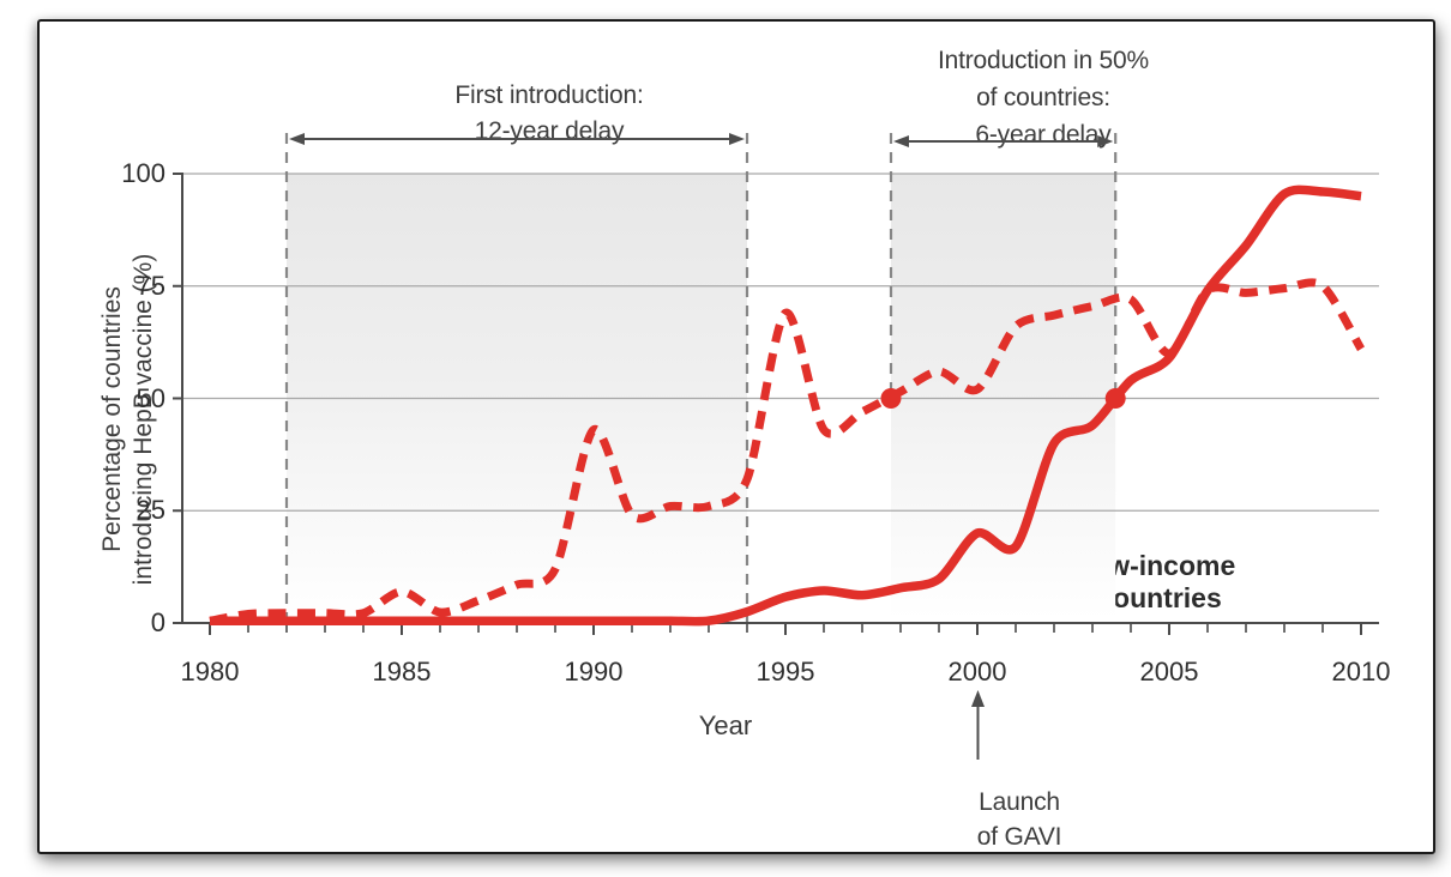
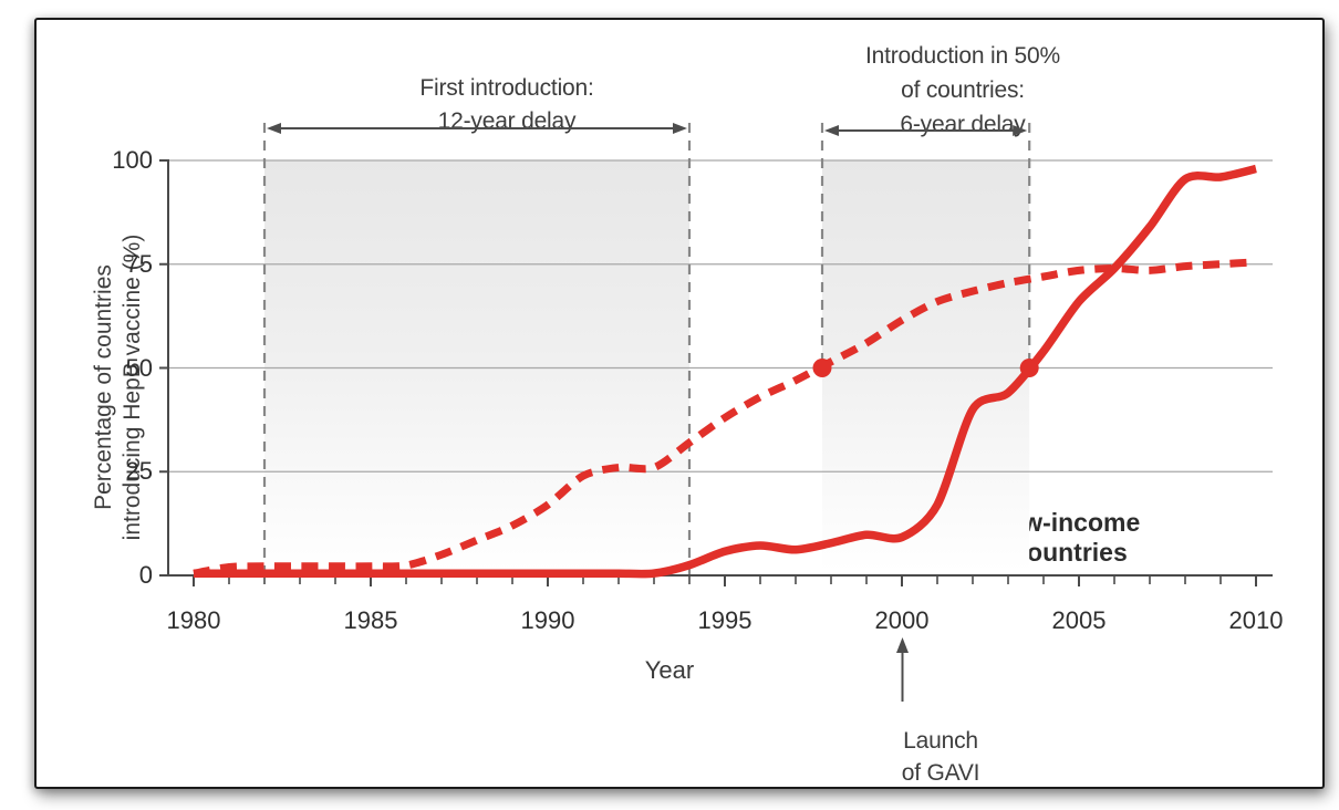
high-income countries/1985: 7 -> 2
high-income countries/1990: 43 -> 17
high-income countries/1995: 69 -> 38
high-income countries/2000: 52 -> 62
low-income countries/2000: 20 -> 9
high-income countries/2005: 60 -> 74
low-income countries/2005: 59 -> 66
high-income countries/2010: 61 -> 76
low-income countries/2010: 95 -> 98
